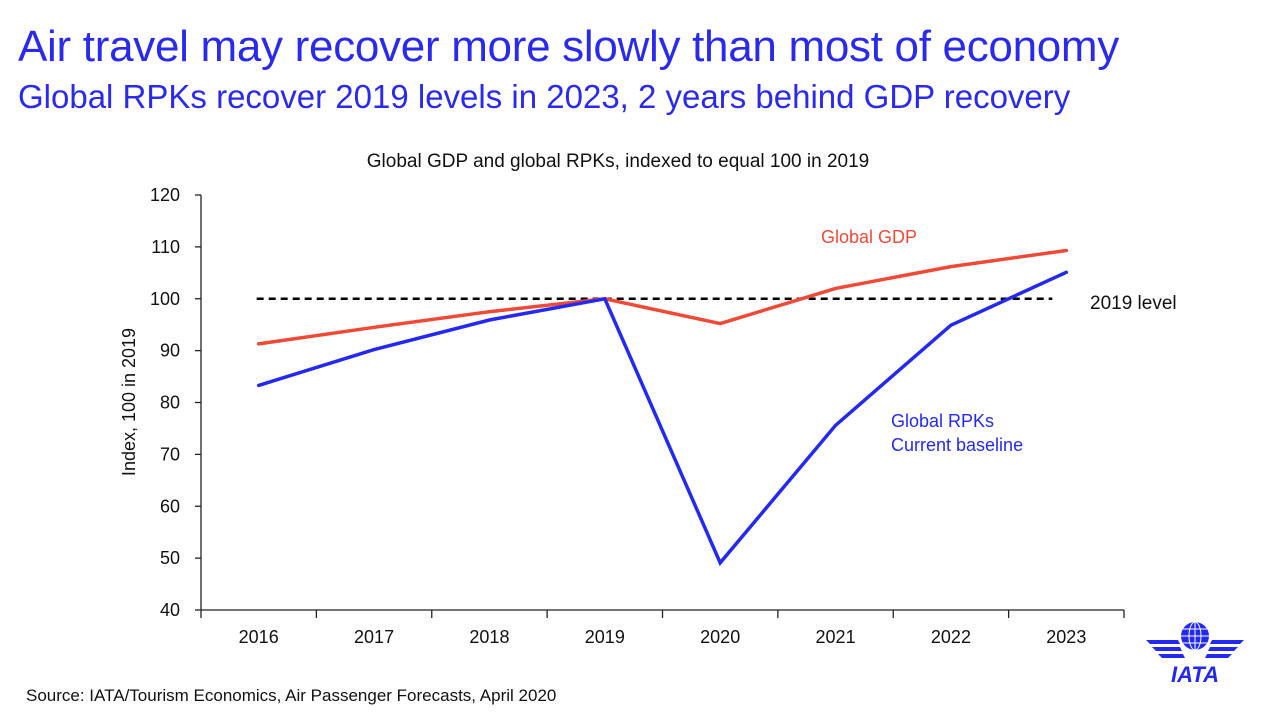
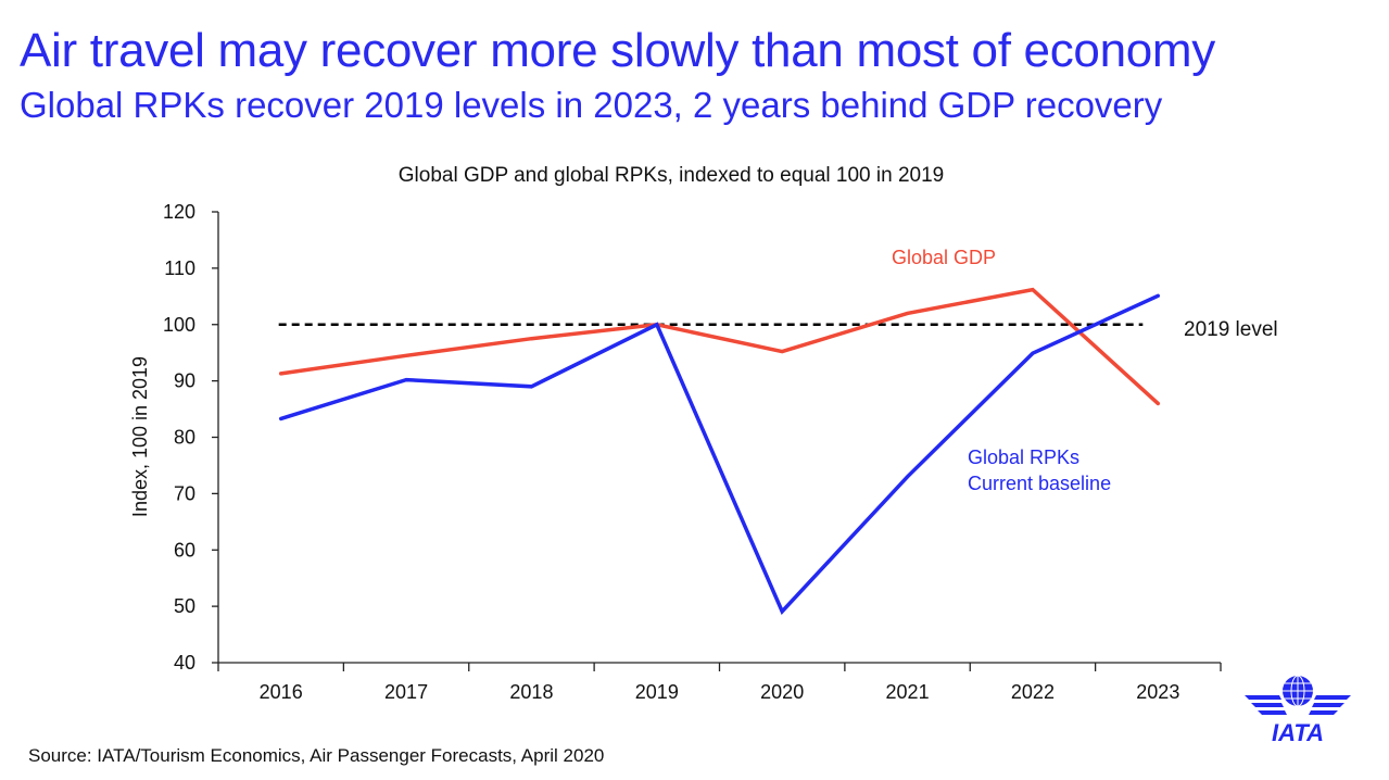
Global RPKs Current baseline/2018: 96 -> 89
Global RPKs Current baseline/2021: 76 -> 73
Global GDP/2023: 109 -> 86
